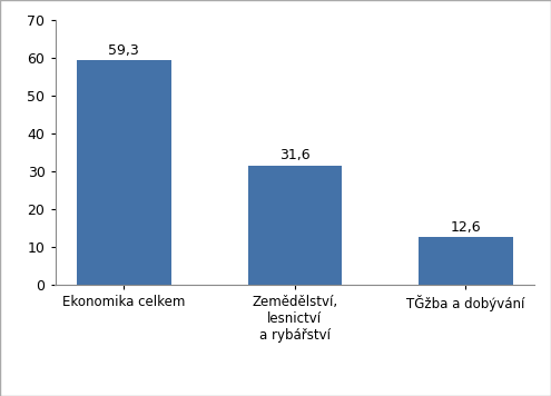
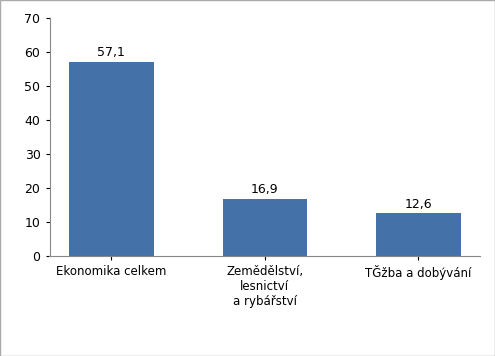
Ekonomika celkem: 59,3 -> 57,1
Zemědělství, lesnictví a rybářství: 31,6 -> 16,9
